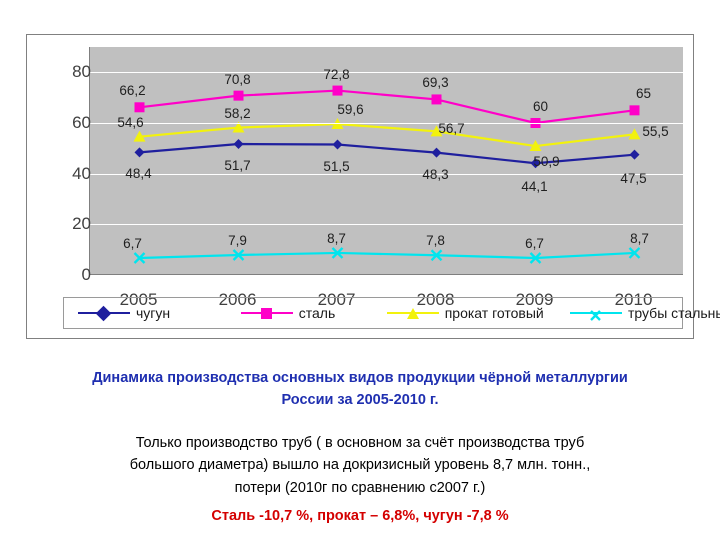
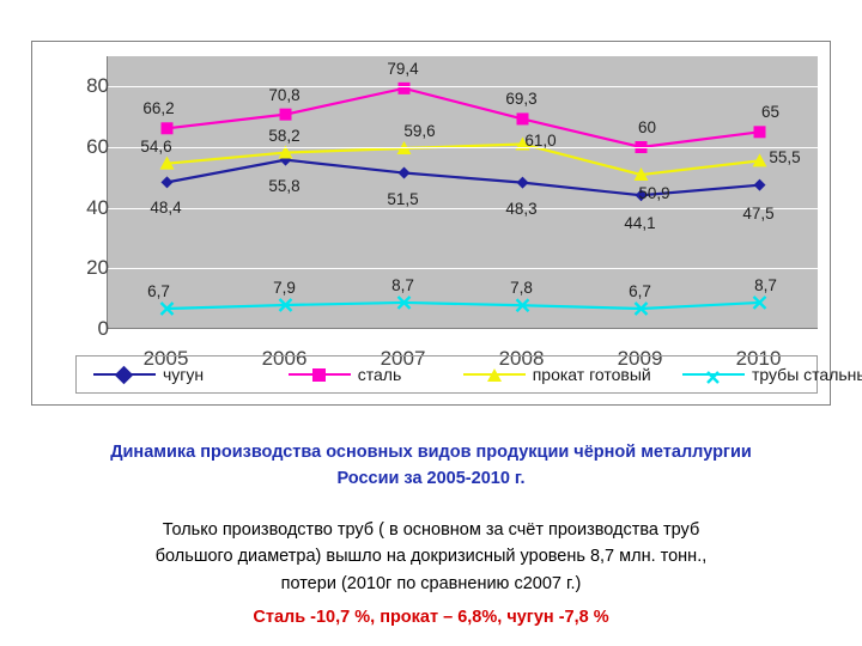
чугун/2006: 51,7 -> 55,8
сталь/2007: 72,8 -> 79,4
прокат готовый/2008: 56,7 -> 61,0
